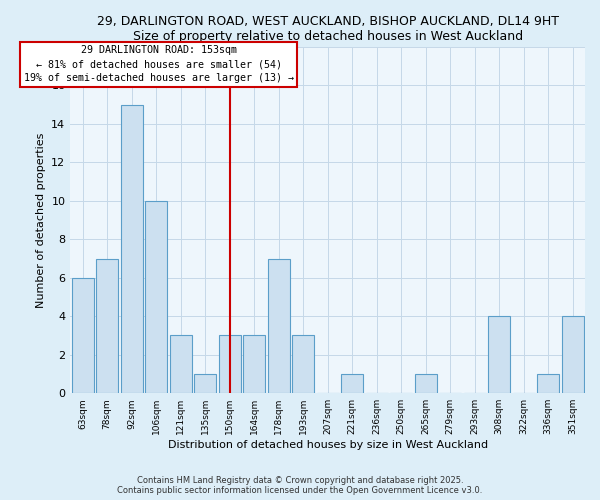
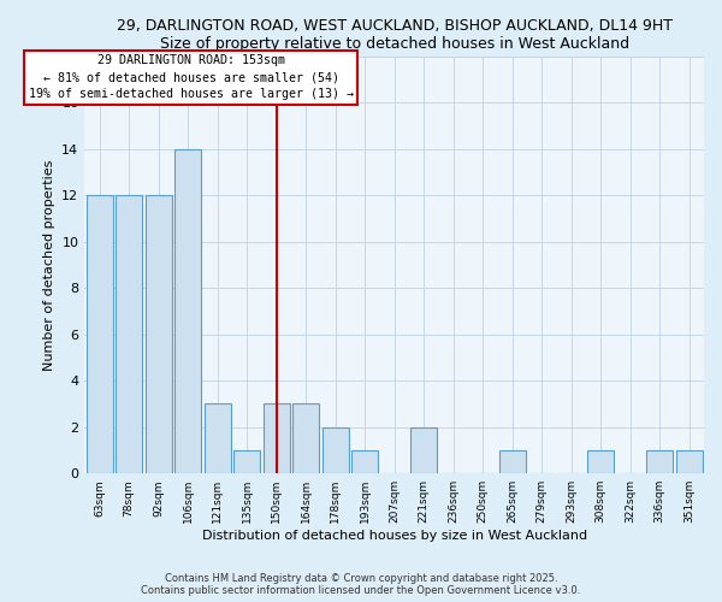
63sqm: 6 -> 12
78sqm: 7 -> 12
92sqm: 15 -> 12
106sqm: 10 -> 14
178sqm: 7 -> 2
193sqm: 3 -> 1
221sqm: 1 -> 2
308sqm: 4 -> 1
351sqm: 4 -> 1
